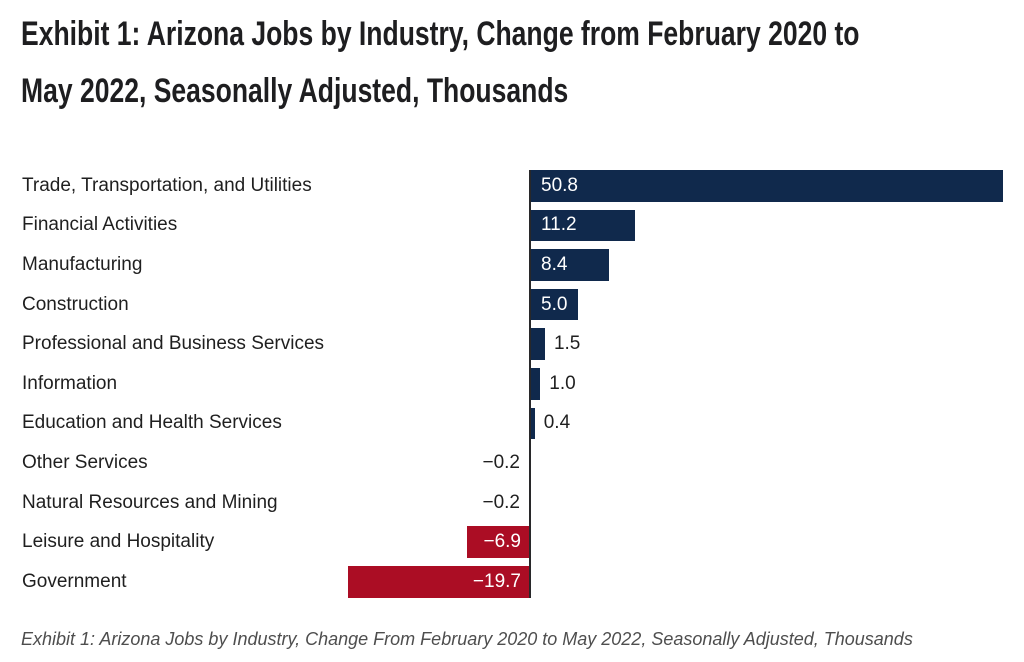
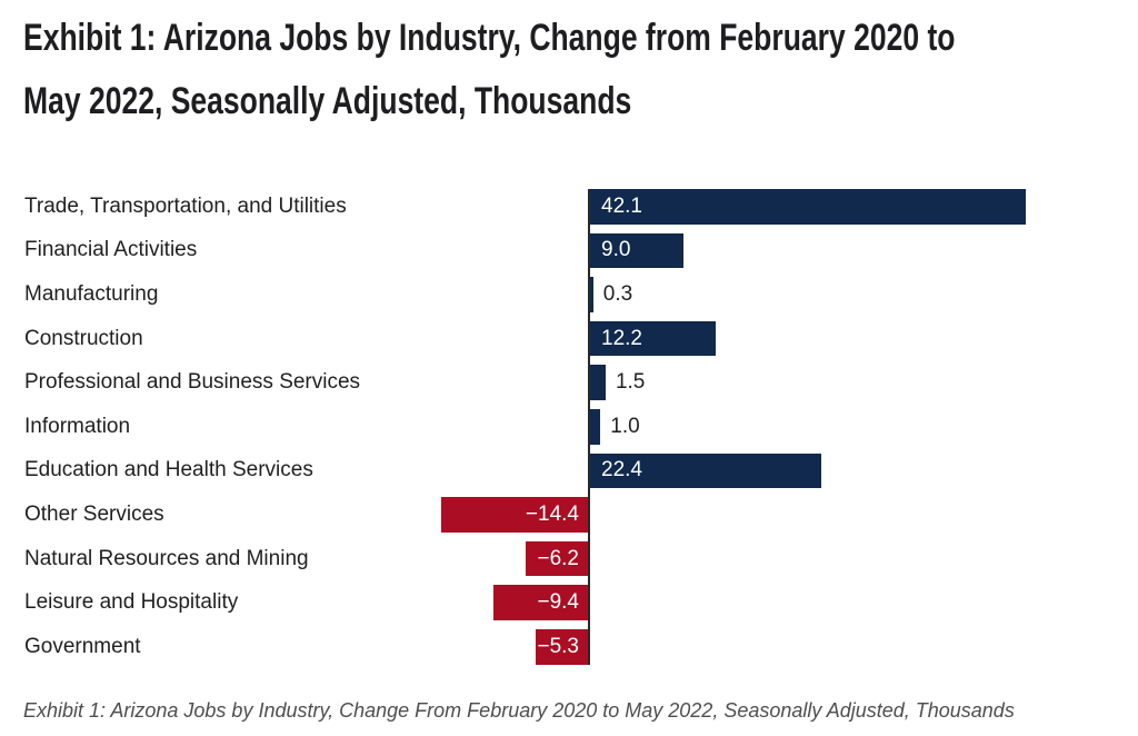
Trade, Transportation, and Utilities: 50.8 -> 42.1
Financial Activities: 11.2 -> 9.0
Manufacturing: 8.4 -> 0.3
Construction: 5.0 -> 12.2
Education and Health Services: 0.4 -> 22.4
Other Services: −0.2 -> −14.4
Natural Resources and Mining: −0.2 -> −6.2
Leisure and Hospitality: −6.9 -> −9.4
Government: −19.7 -> −5.3
